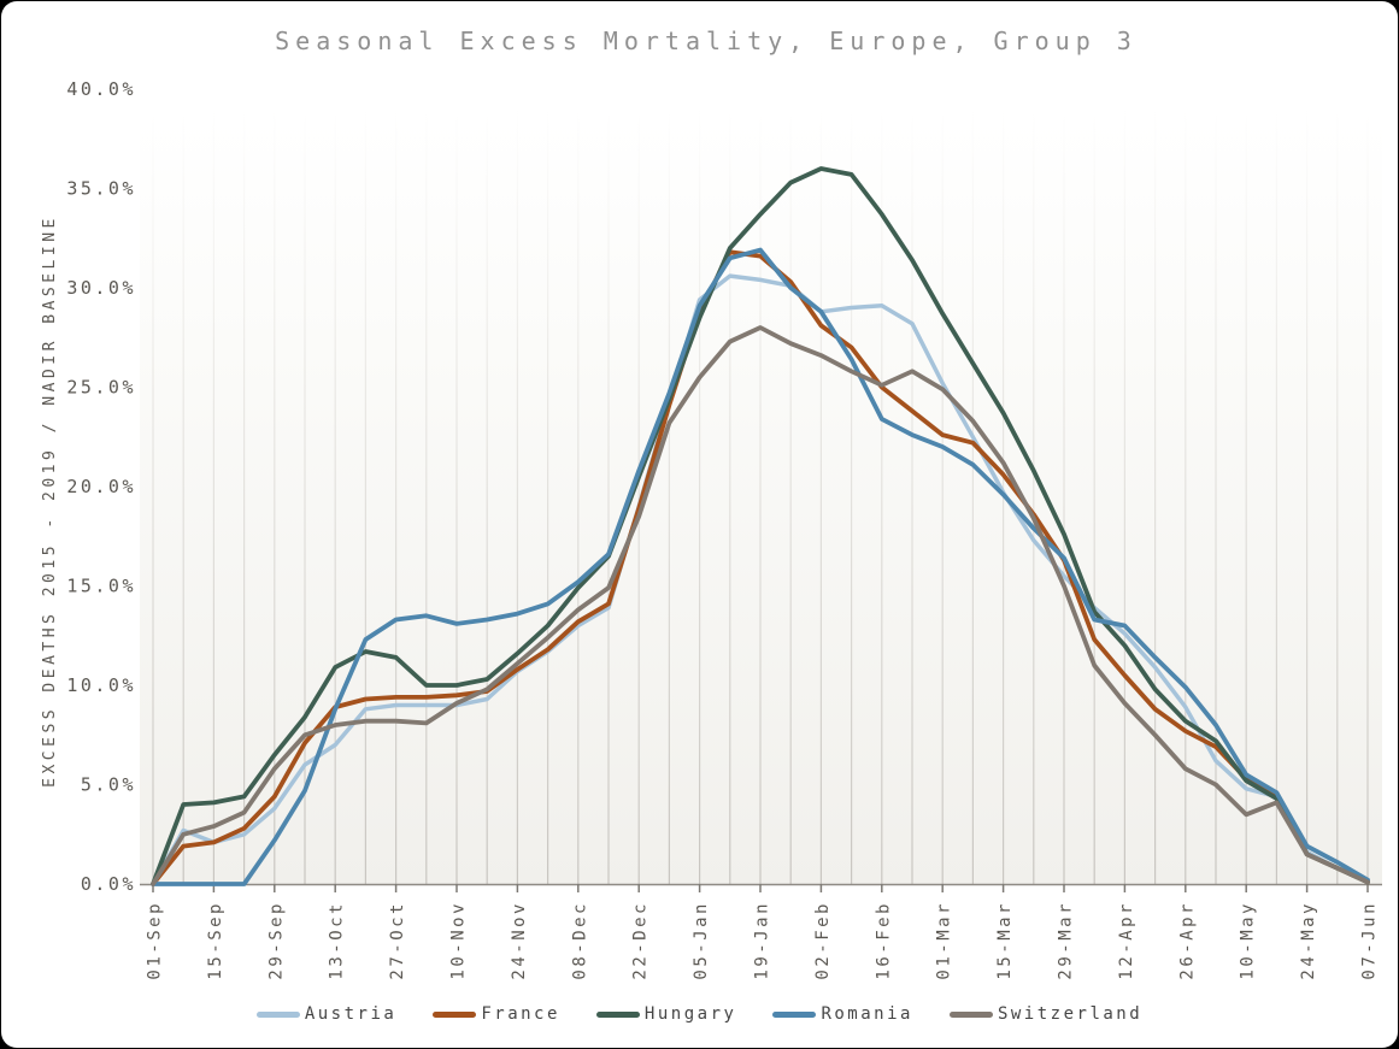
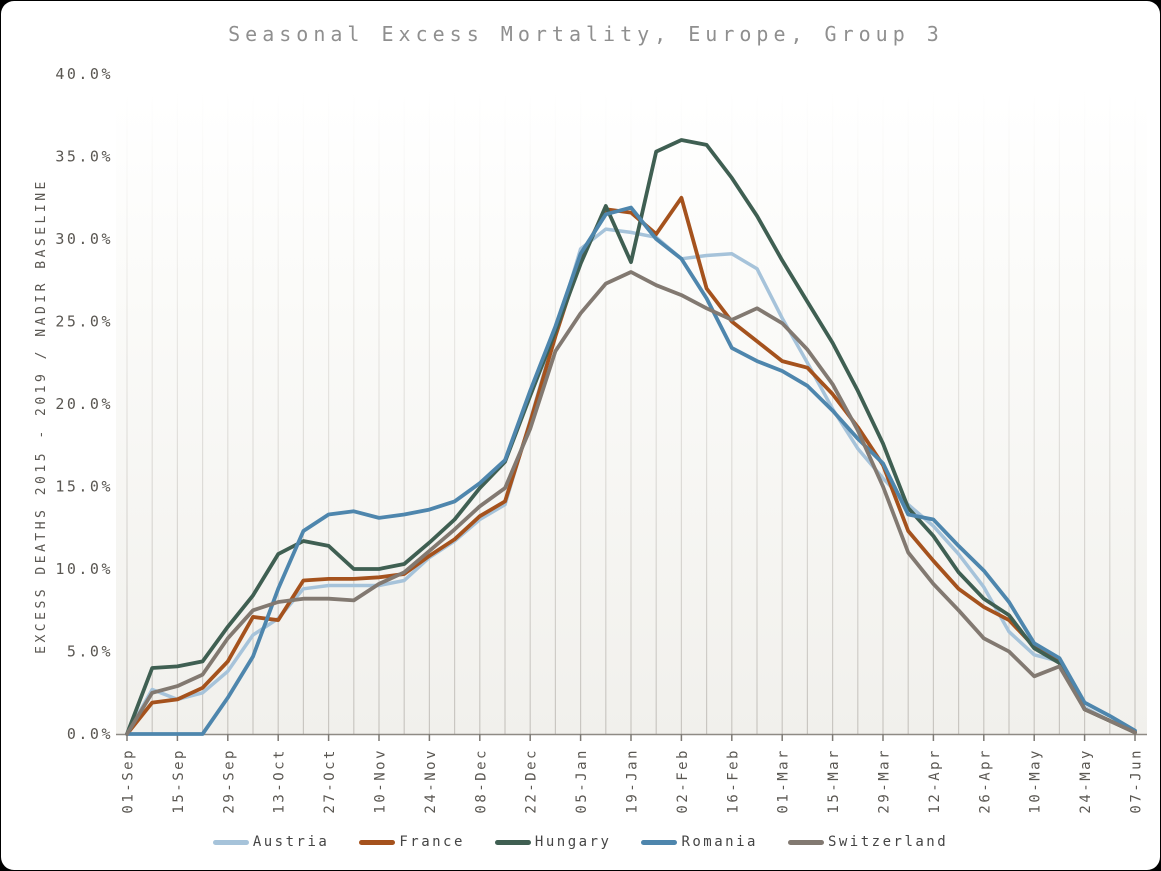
France/13-Oct: 8.9% -> 6.9%
Hungary/19-Jan: 33.7% -> 28.6%
France/02-Feb: 28.1% -> 32.5%
